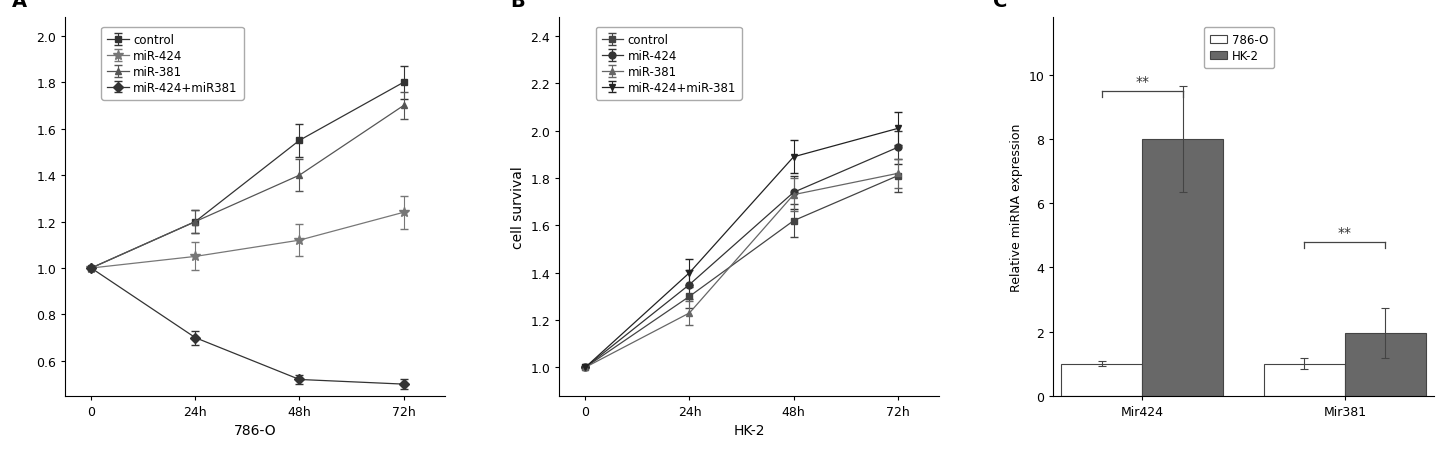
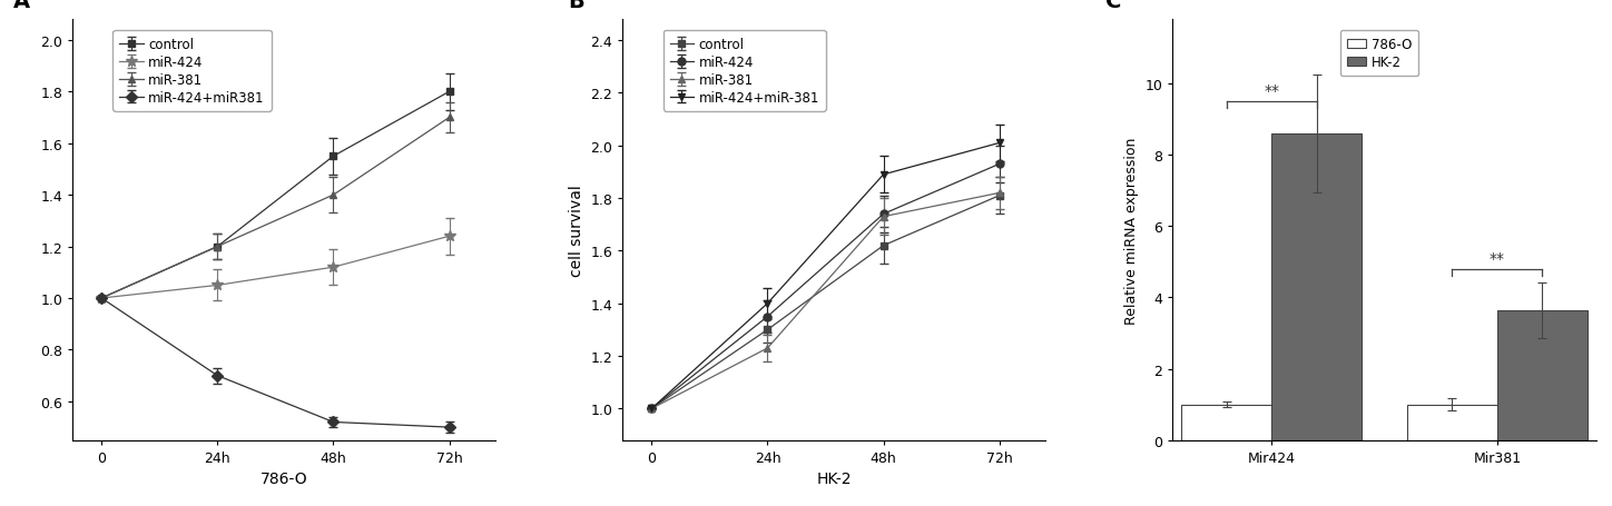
HK-2/Mir424: 8.00 -> 8.60
HK-2/Mir381: 1.95 -> 3.65
